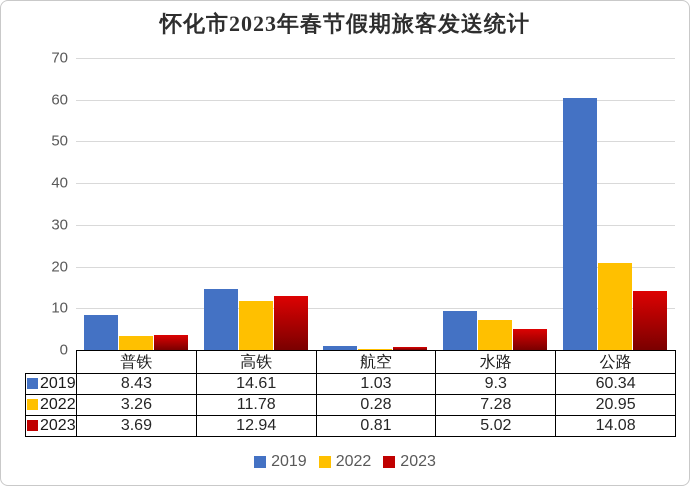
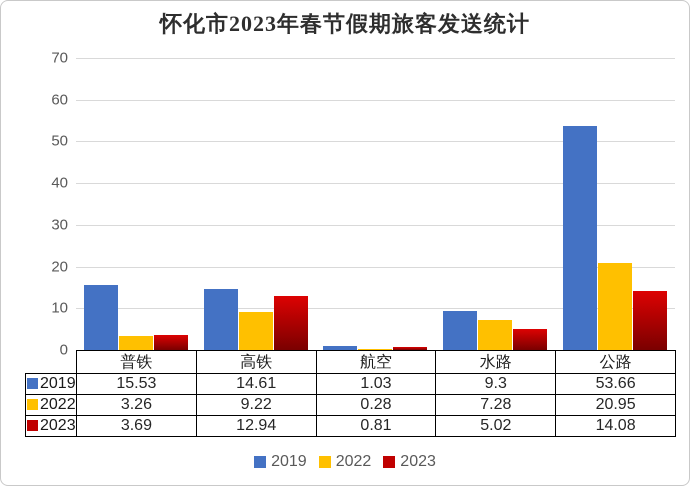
2019/普铁: 8.43 -> 15.53
2022/高铁: 11.78 -> 9.22
2019/公路: 60.34 -> 53.66
